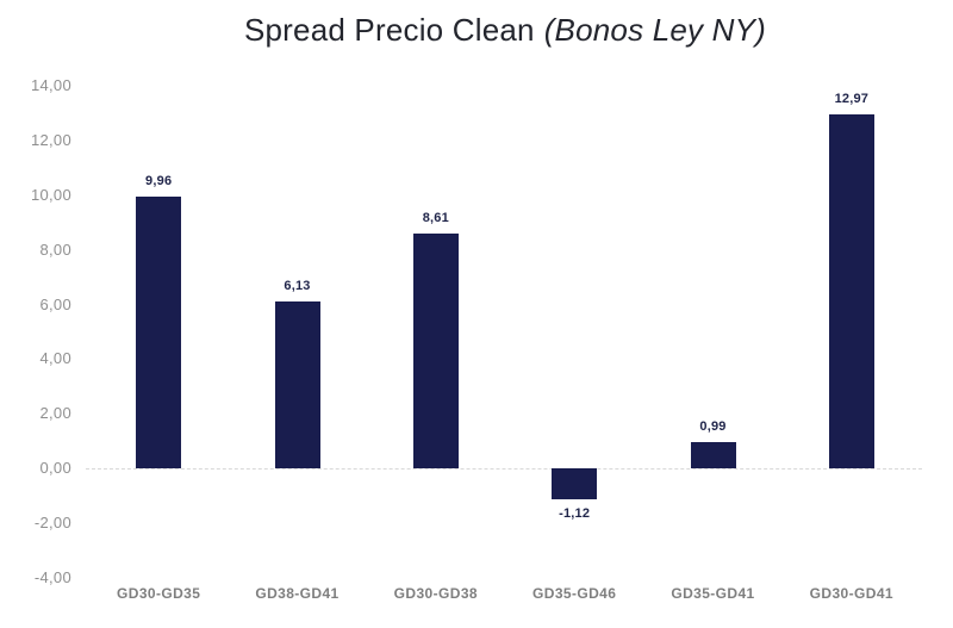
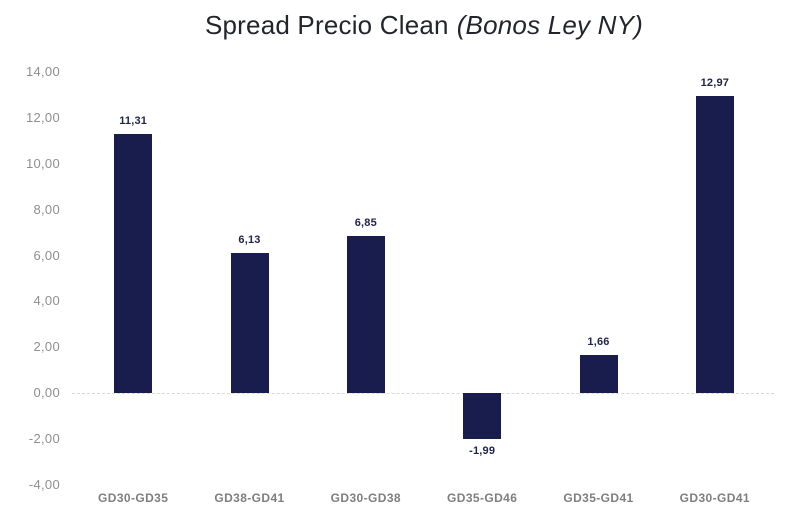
GD30-GD35: 9,96 -> 11,31
GD30-GD38: 8,61 -> 6,85
GD35-GD46: -1,12 -> -1,99
GD35-GD41: 0,99 -> 1,66
